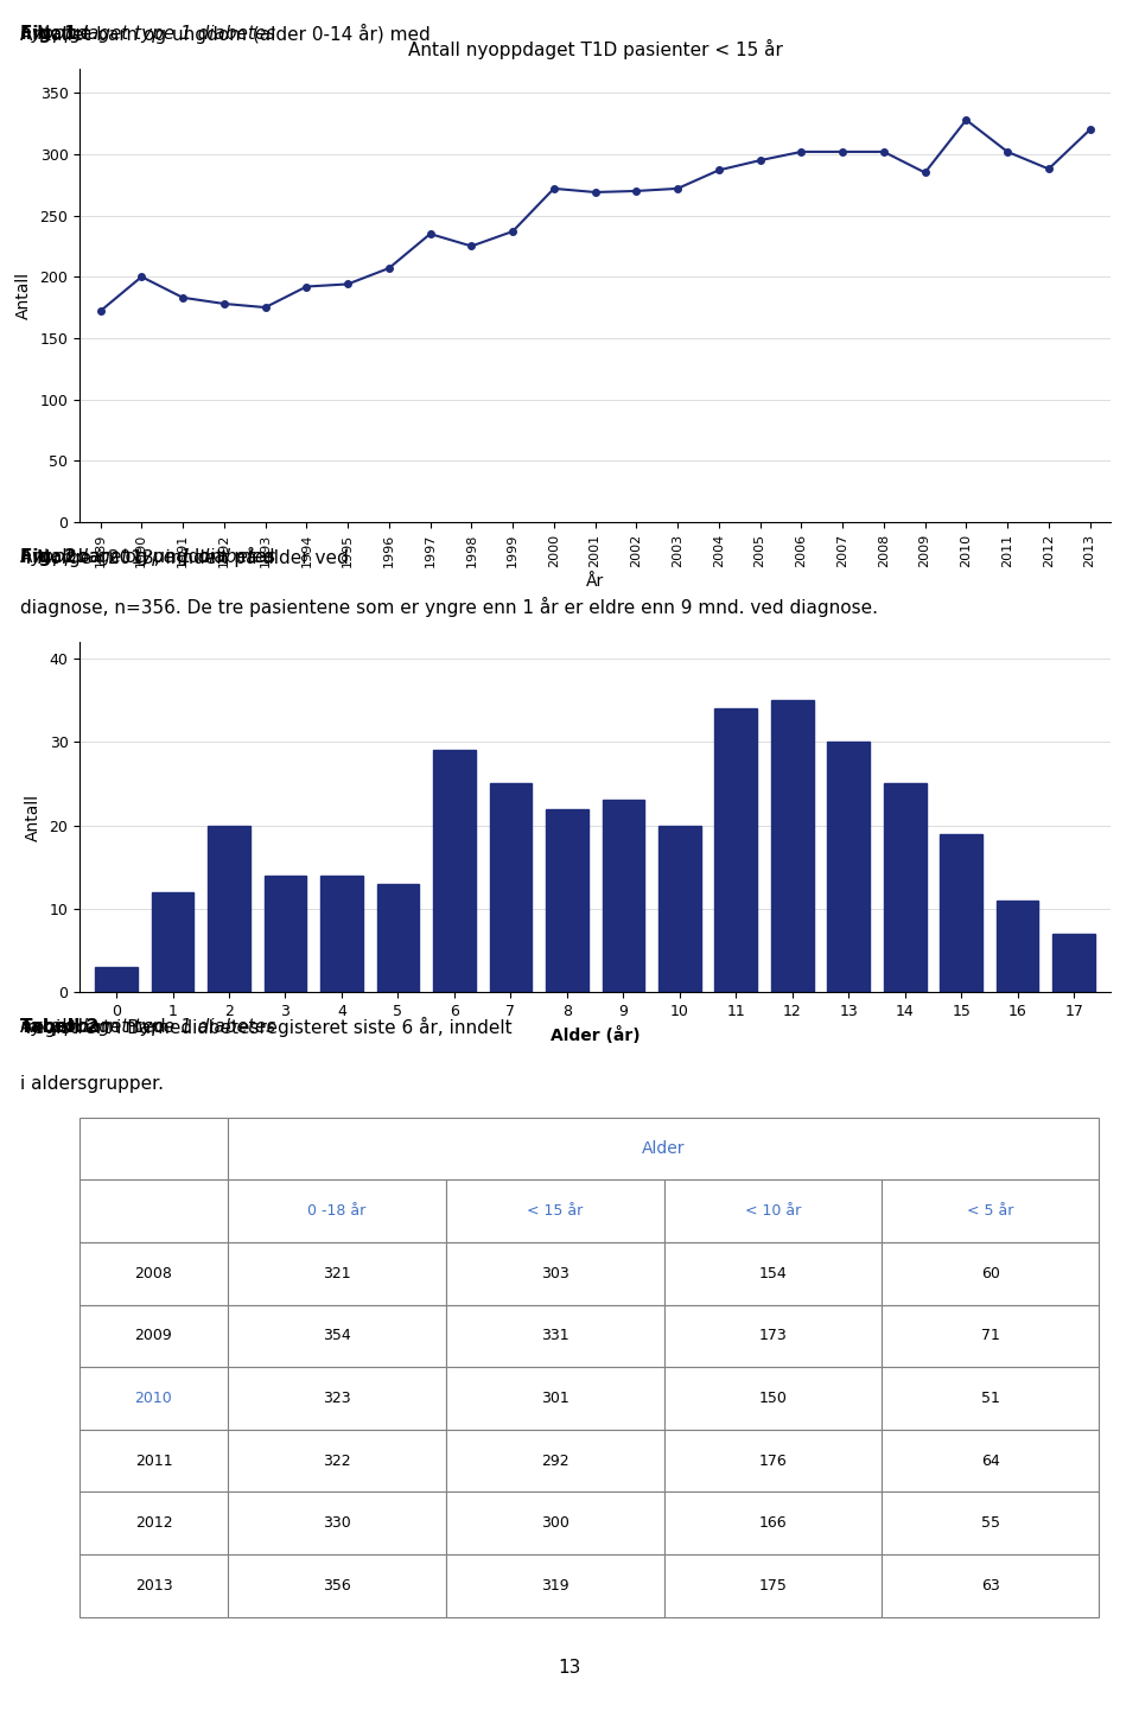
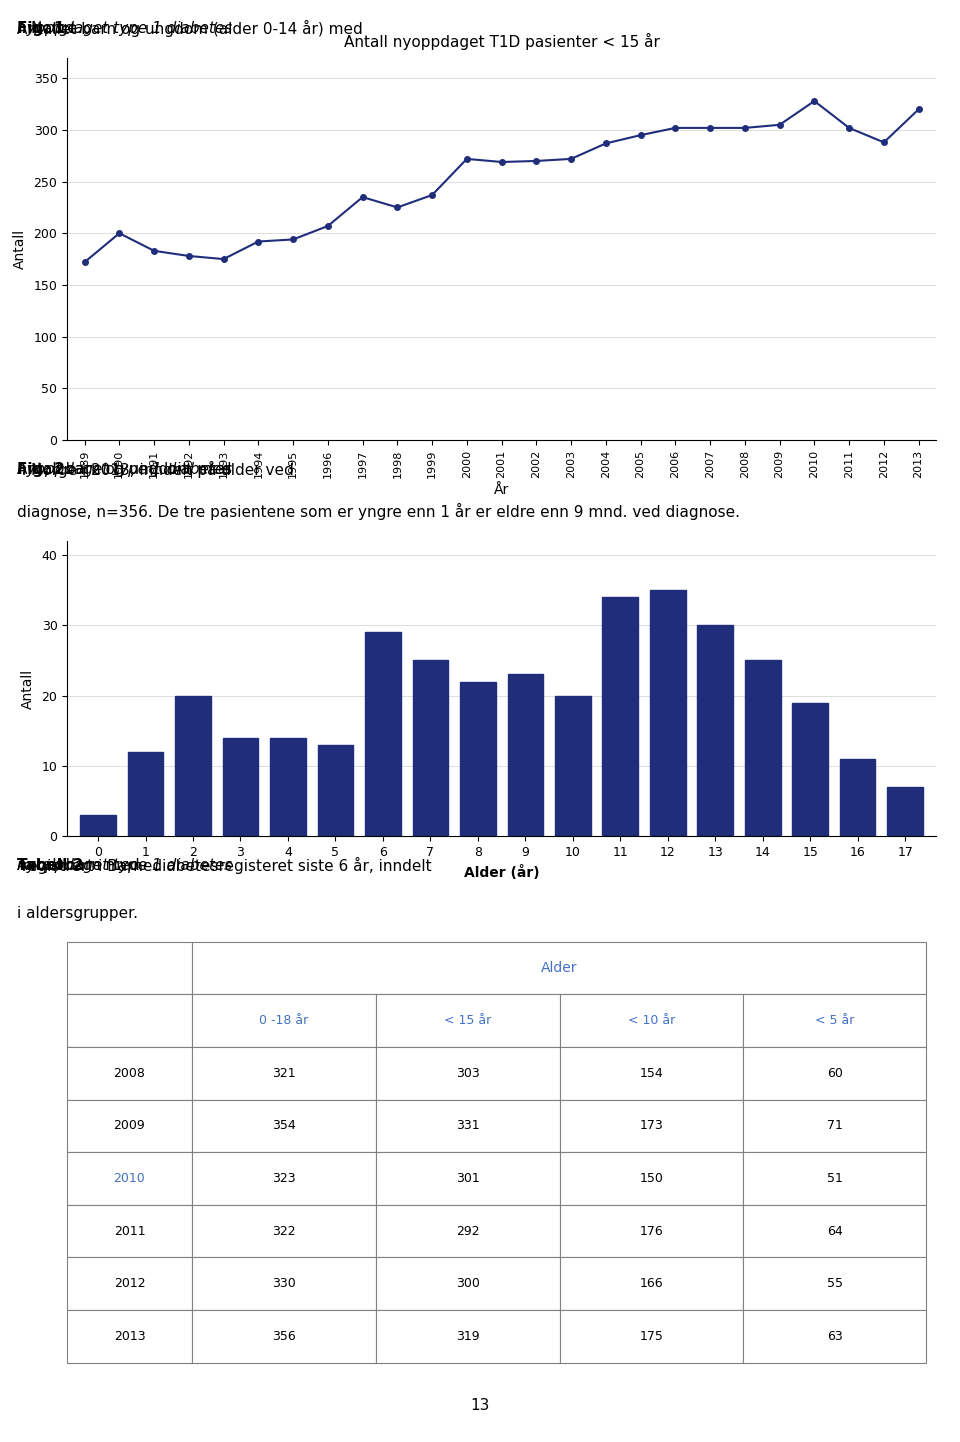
Antall nyoppdaget T1D pasienter < 15 år/2009: 285 -> 305
